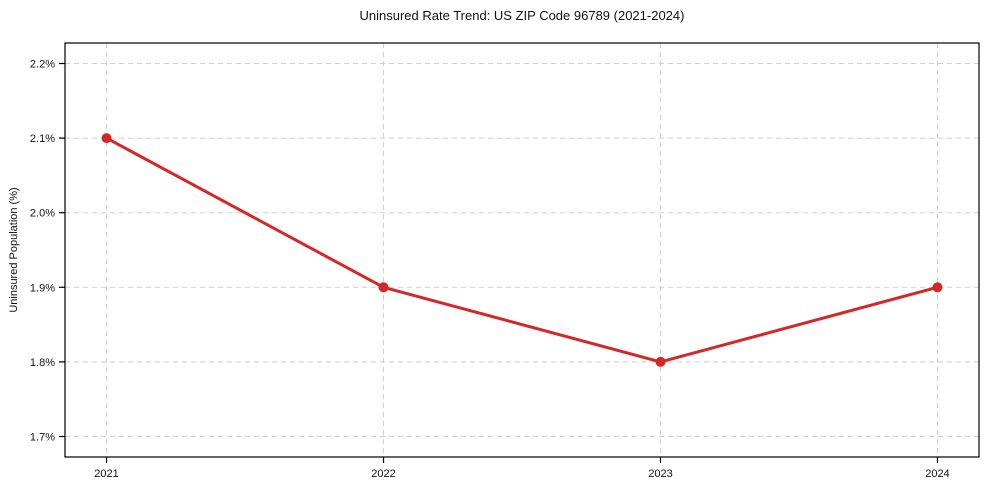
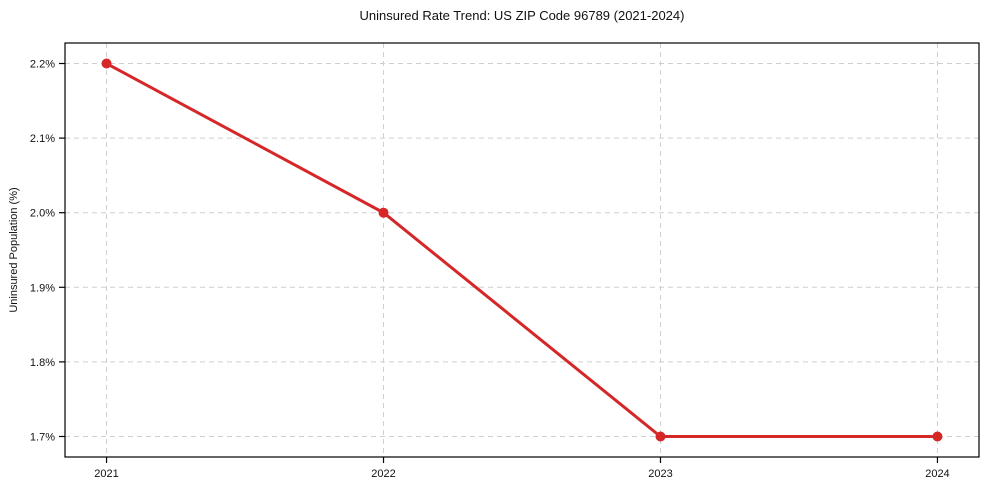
2021: 2.1% -> 2.2%
2022: 1.9% -> 2.0%
2023: 1.8% -> 1.7%
2024: 1.9% -> 1.7%
